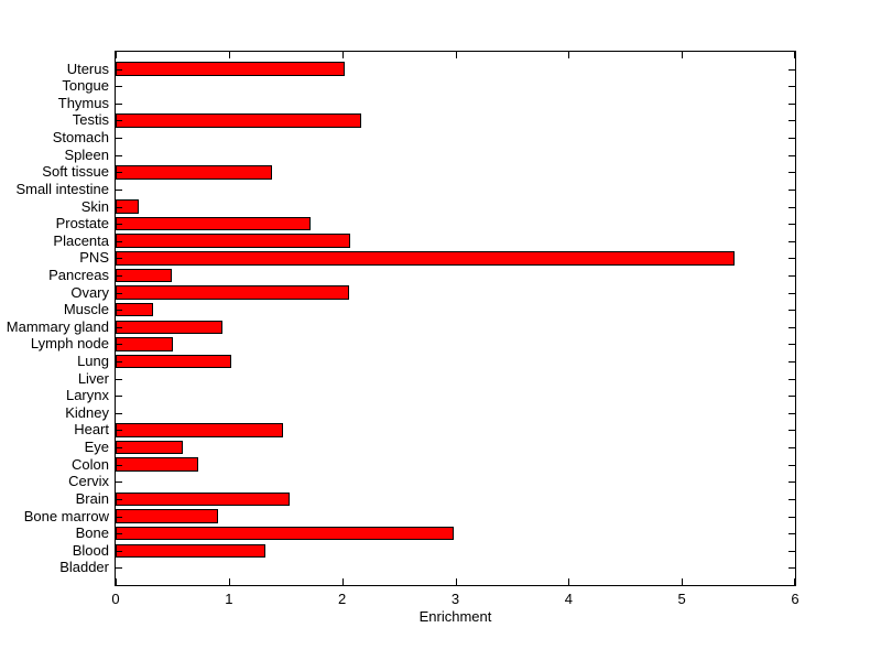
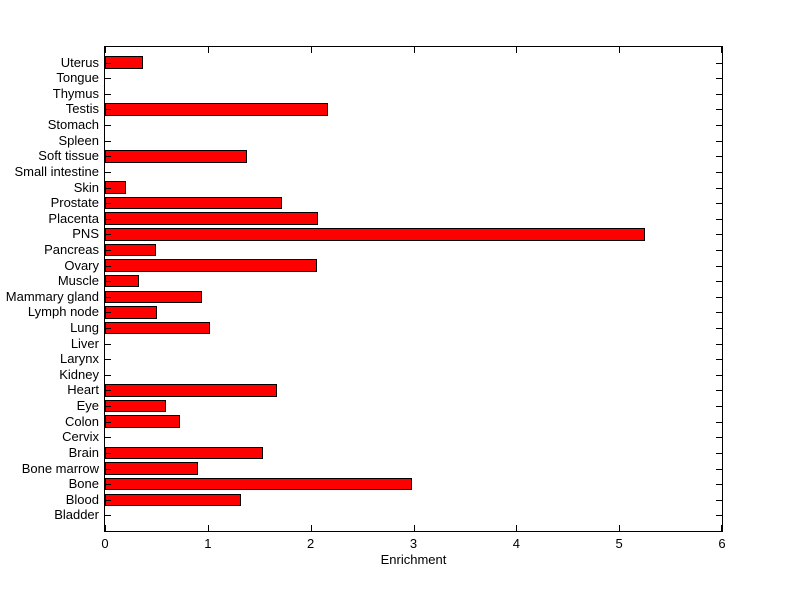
Uterus: 2.02 -> 0.37
PNS: 5.47 -> 5.25
Heart: 1.48 -> 1.67
